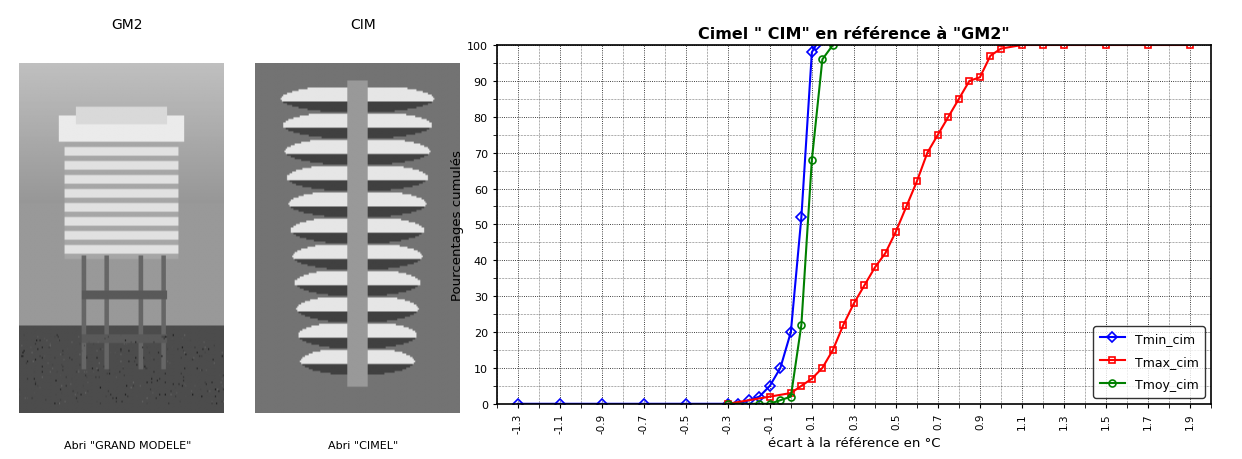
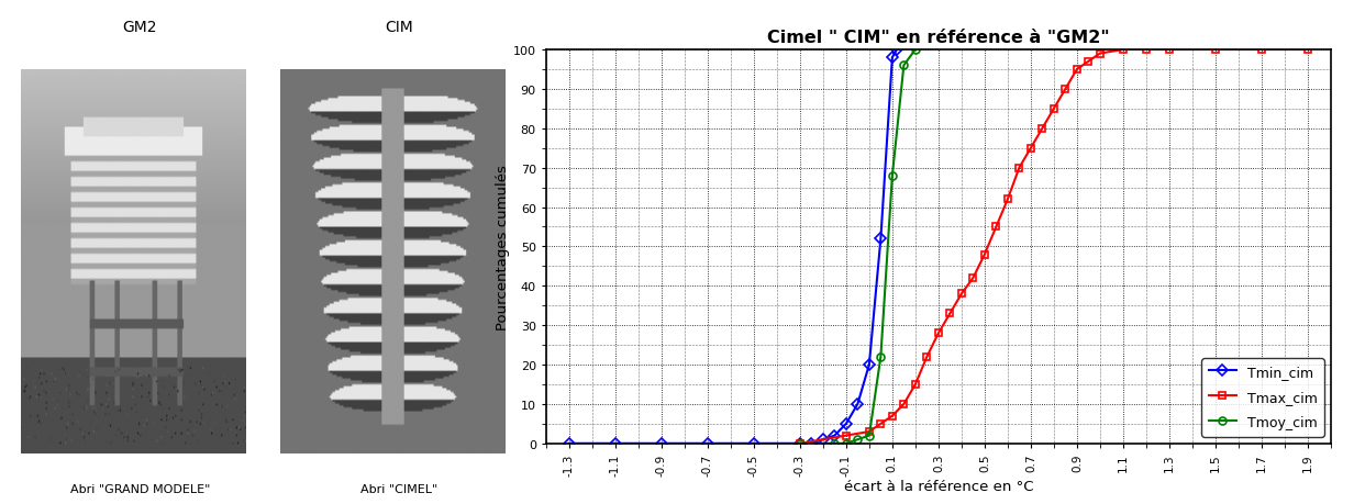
Tmax_cim/0.9: 91 -> 95
